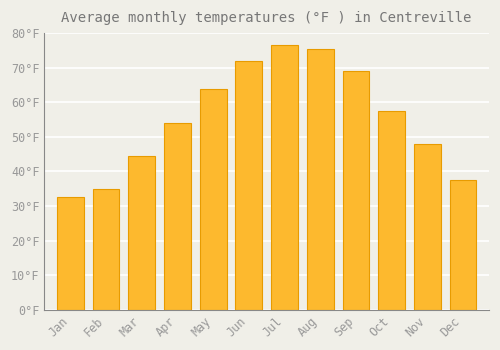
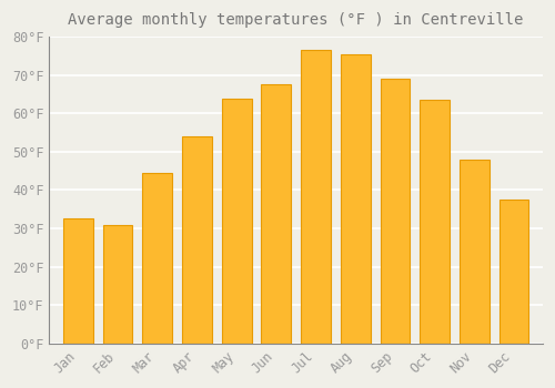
Feb: 35.0°F -> 31.0°F
Jun: 72.0°F -> 67.5°F
Oct: 57.5°F -> 63.5°F
